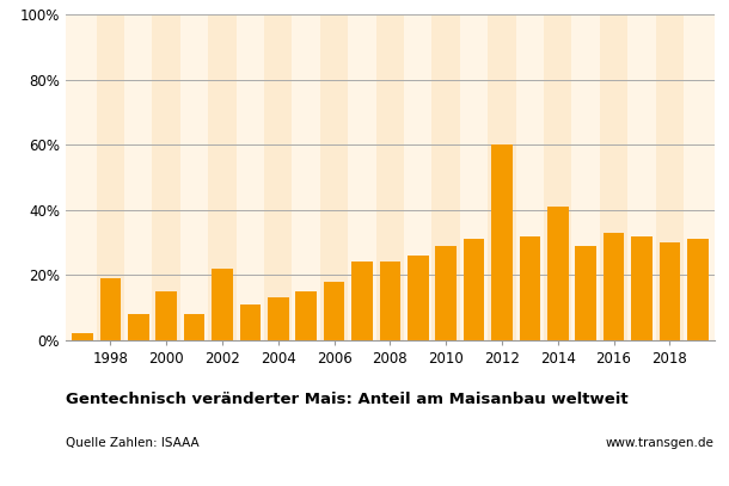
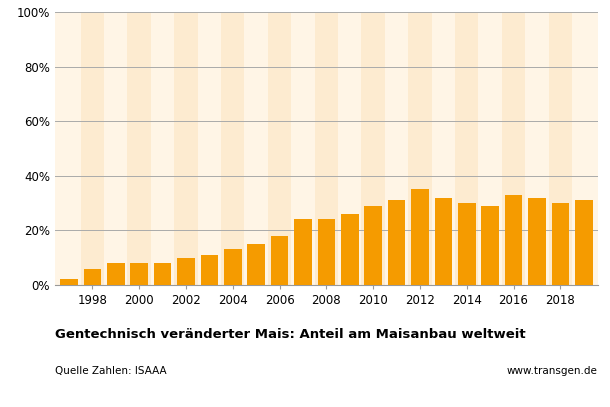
1998: 19% -> 6%
2000: 15% -> 8%
2002: 22% -> 10%
2012: 60% -> 35%
2014: 41% -> 30%
